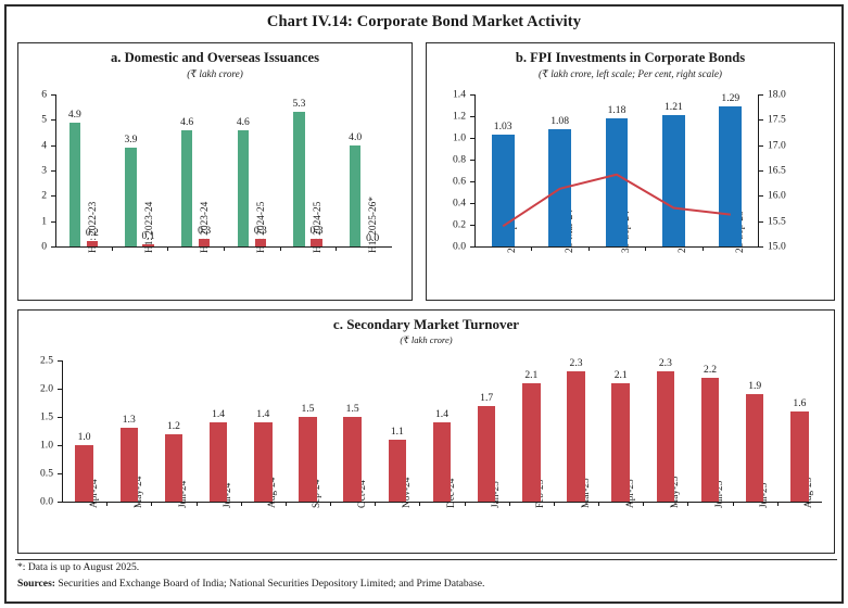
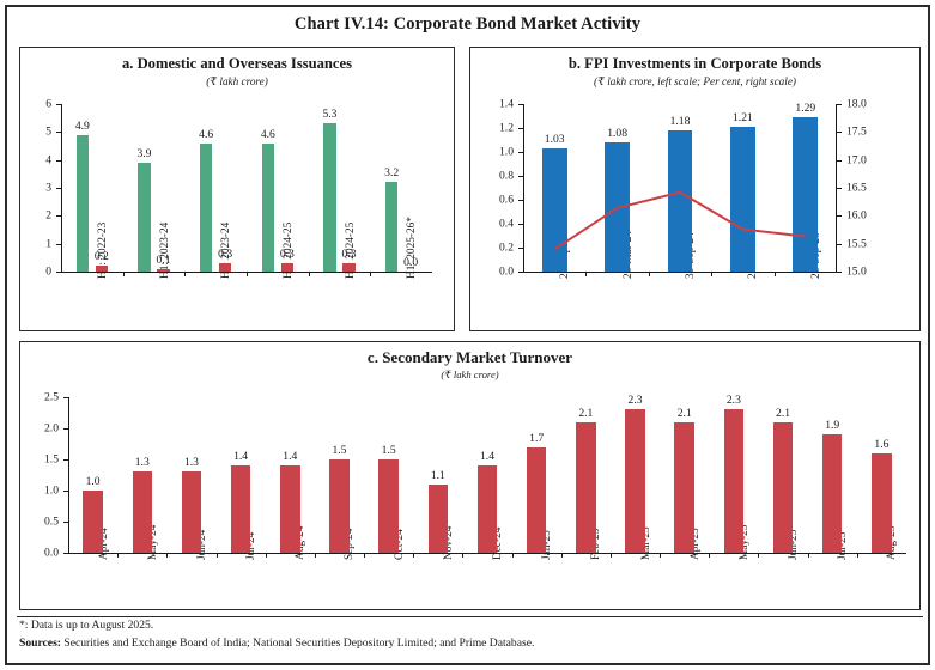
a. Domestic and Overseas Issuances/Domestic/H1: 2025-26*: 4.0 -> 3.2
c. Secondary Market Turnover/Jun-24: 1.2 -> 1.3
c. Secondary Market Turnover/Jun-25: 2.2 -> 2.1
